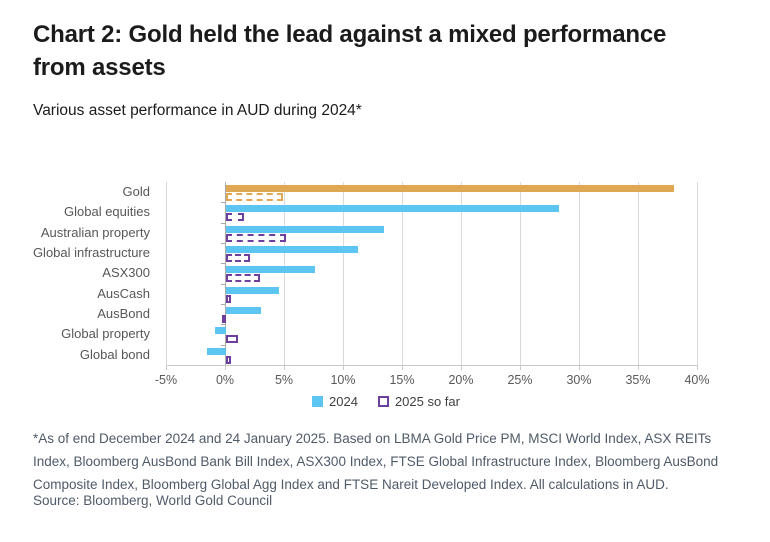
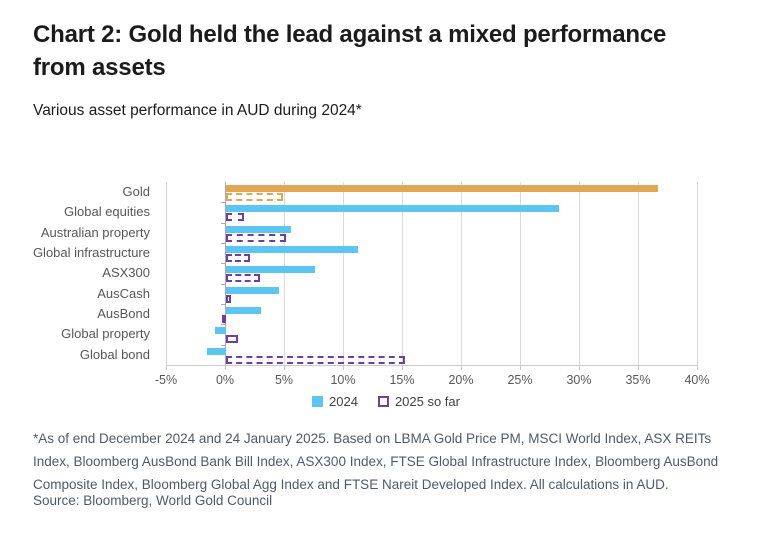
2024/Gold: 38.0% -> 36.6%
2024/Australian property: 13.4% -> 5.5%
2025 so far/Global bond: 0.4% -> 15.2%
